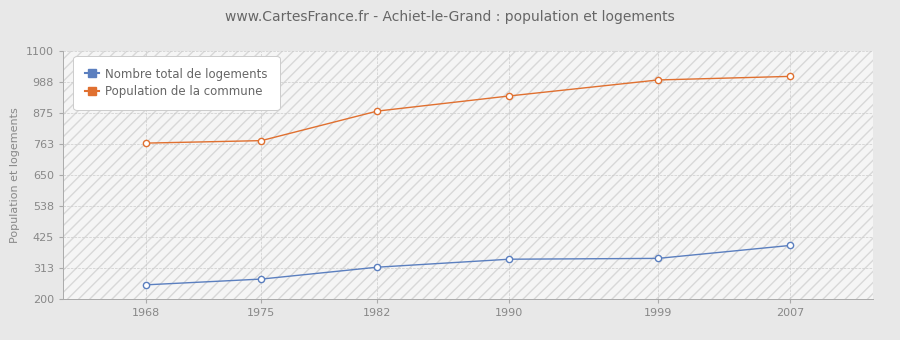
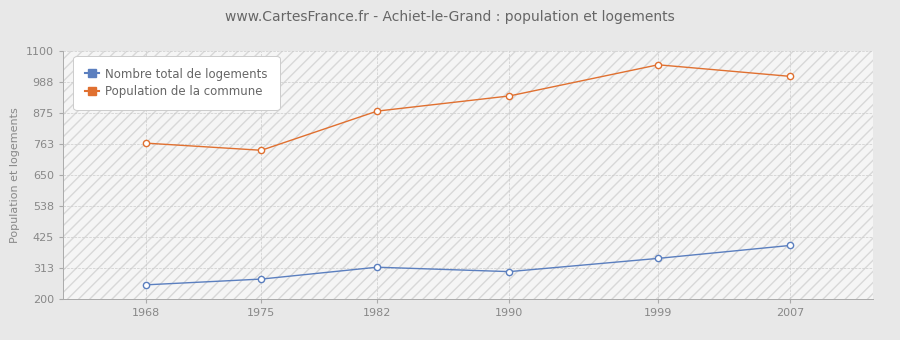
Population de la commune/1975: 775 -> 740
Nombre total de logements/1990: 345 -> 300
Population de la commune/1999: 995 -> 1050
